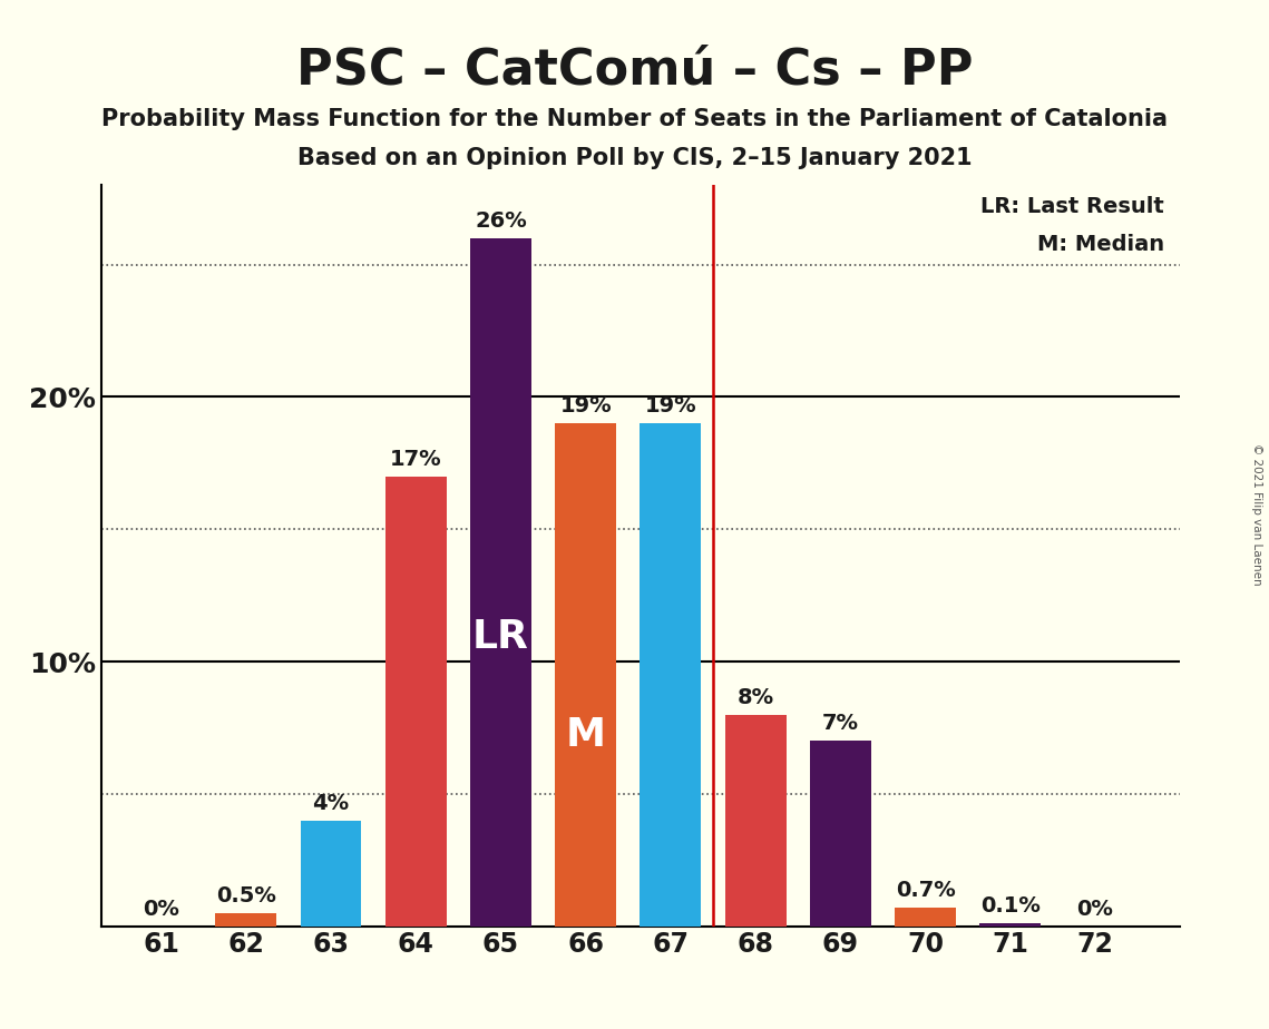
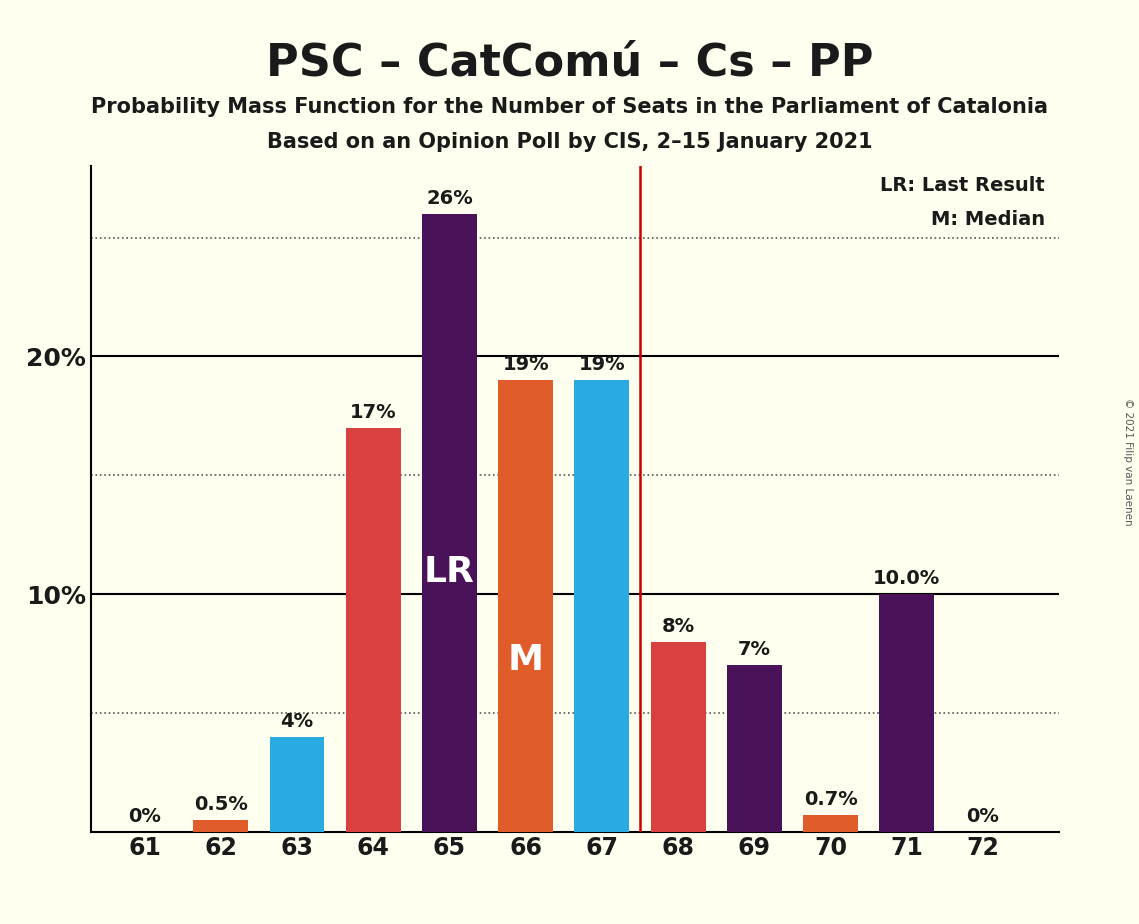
71: 0.1% -> 10.0%
